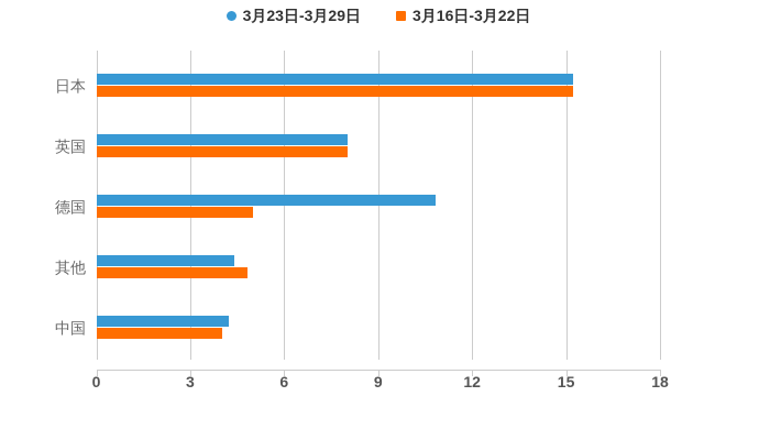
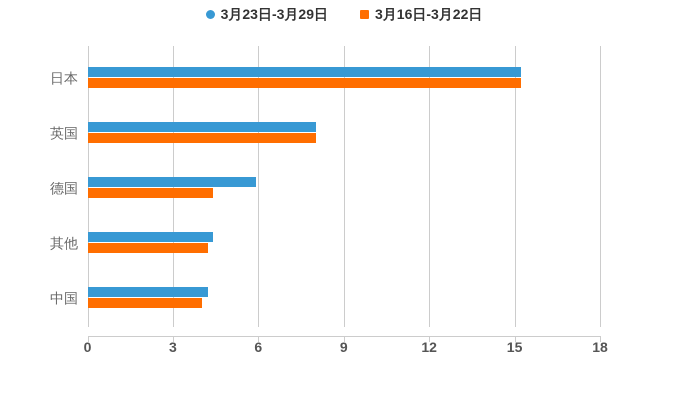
3月23日-3月29日/德国: 10.8 -> 5.9
3月16日-3月22日/德国: 5.0 -> 4.4
3月16日-3月22日/其他: 4.8 -> 4.2
